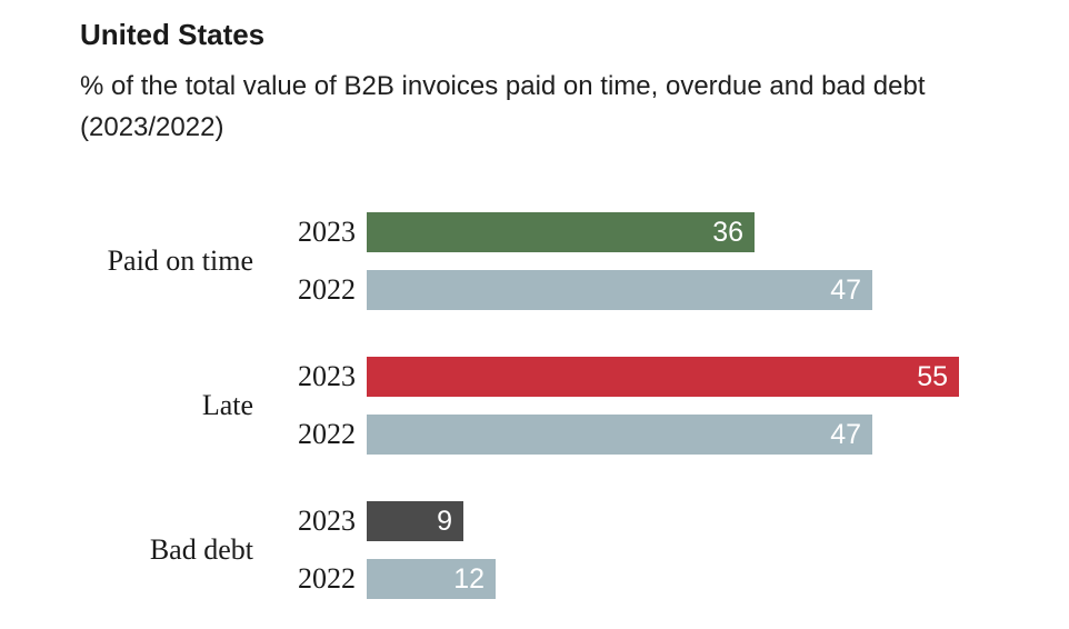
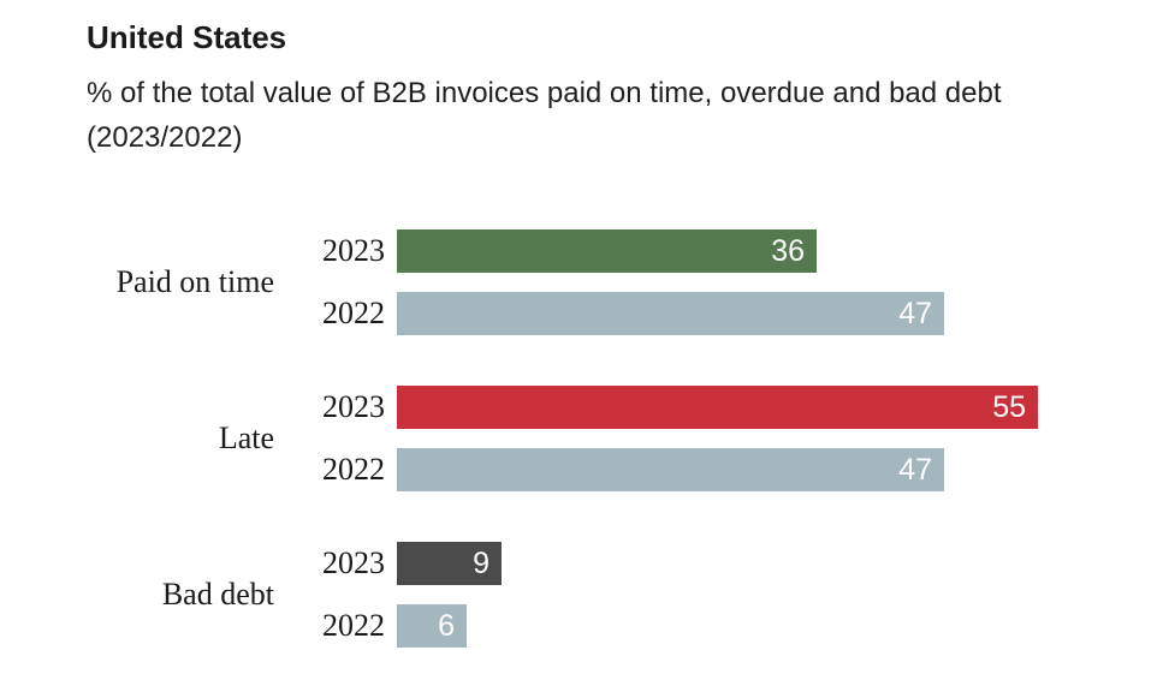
2022/Bad debt: 12 -> 6
